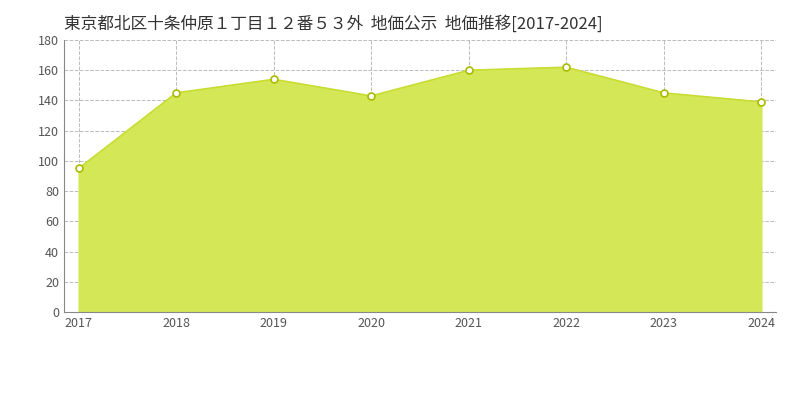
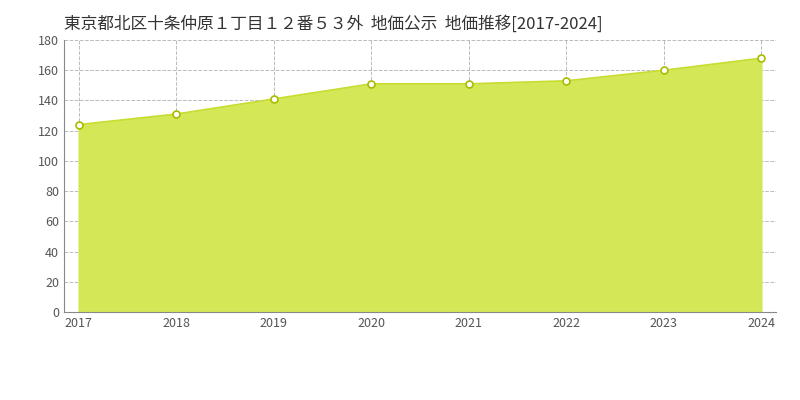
2017: 95 -> 124
2018: 145 -> 131
2019: 154 -> 141
2020: 143 -> 151
2021: 160 -> 151
2022: 162 -> 153
2023: 145 -> 160
2024: 139 -> 168
